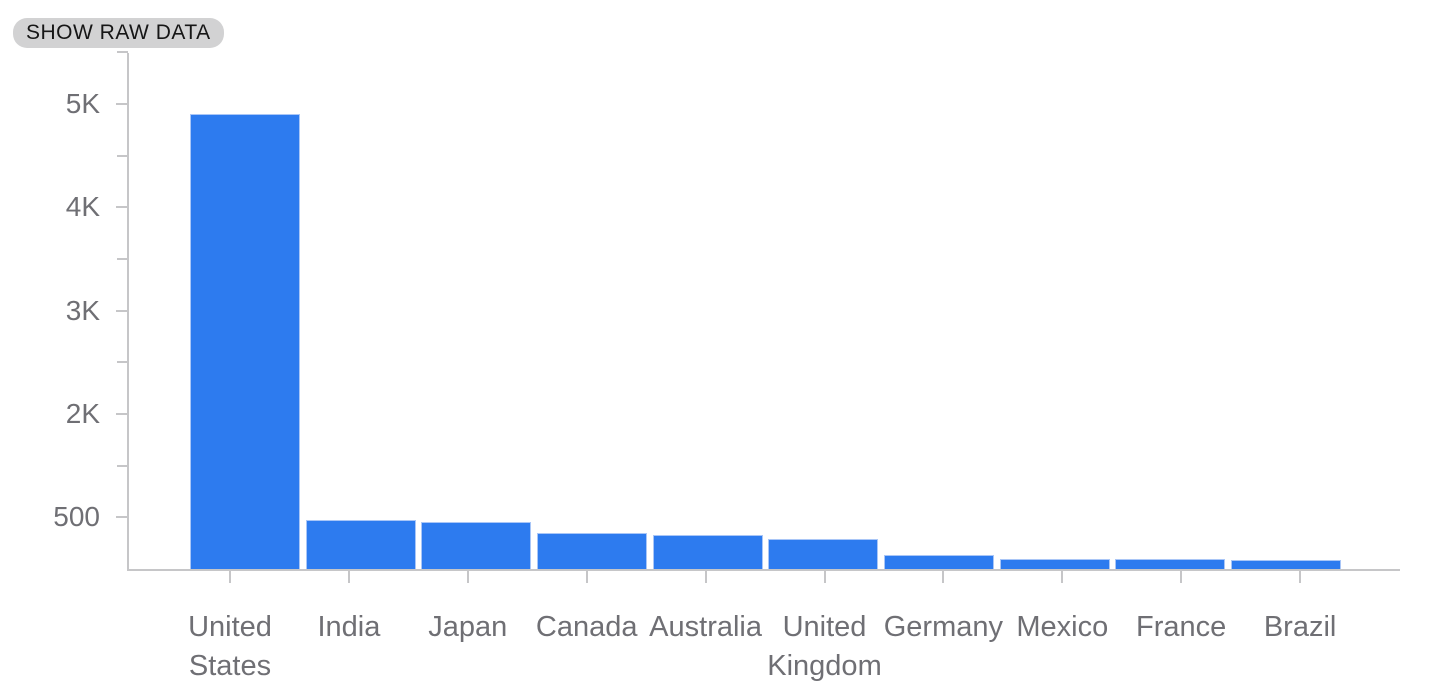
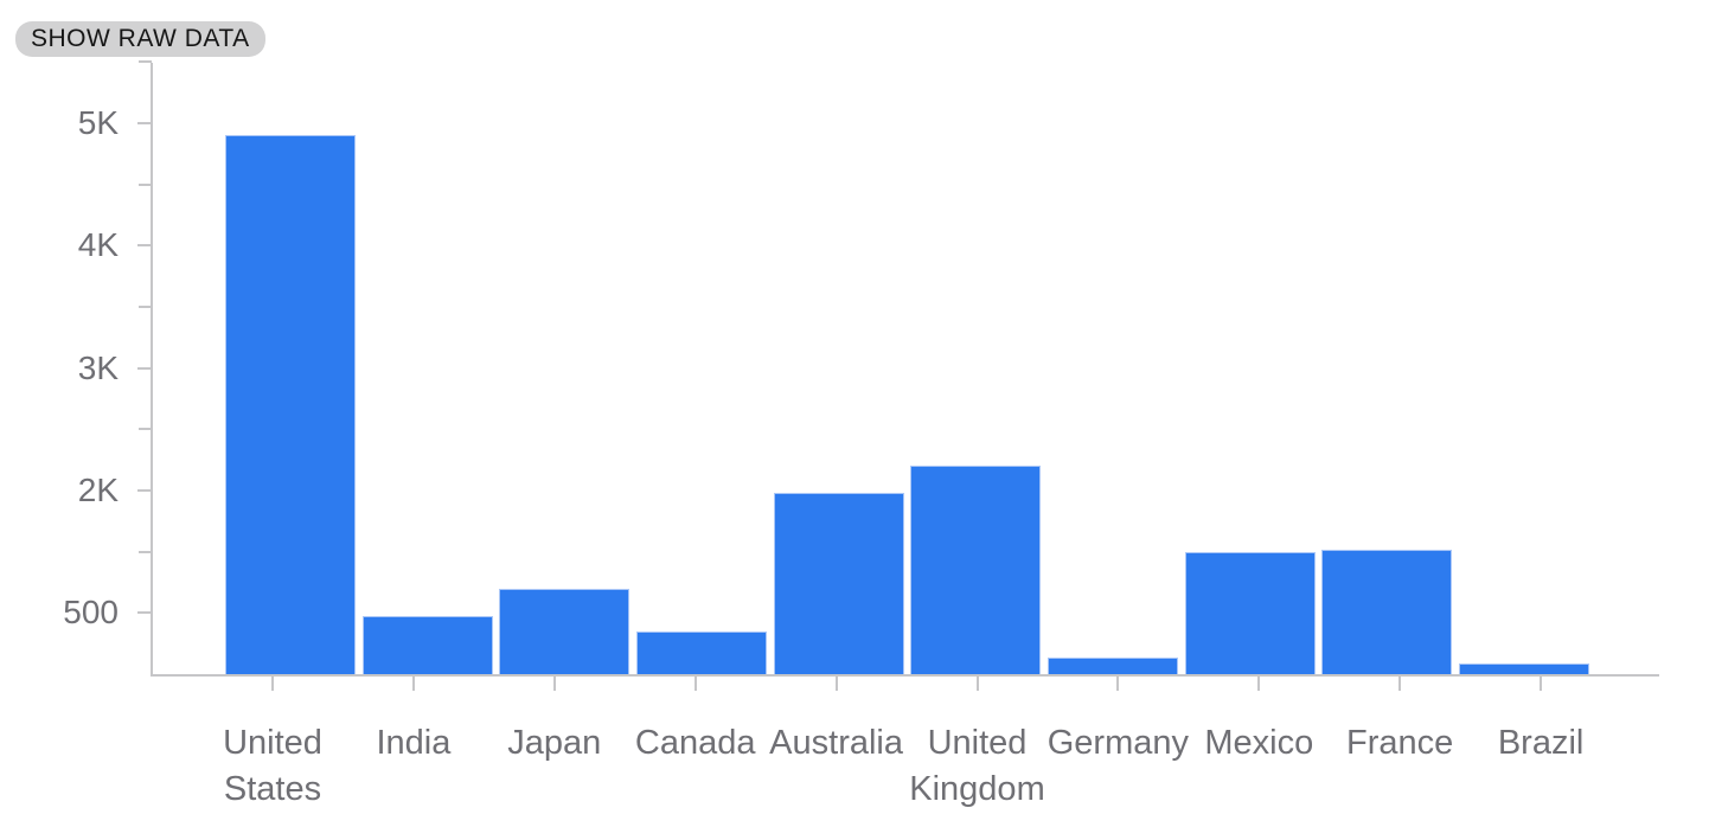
Japan: 0.45K -> 0.79K
Australia: 0.33K -> 1.97K
United Kingdom: 0.29K -> 2.20K
Mexico: 0.10K -> 1.25K
France: 0.09K -> 1.28K
